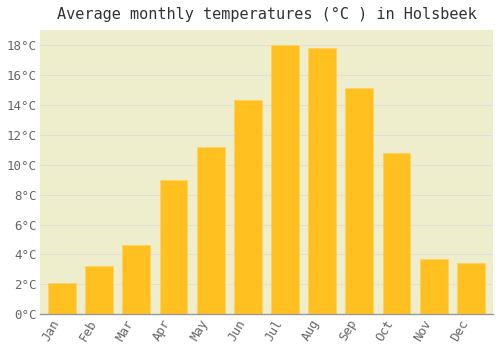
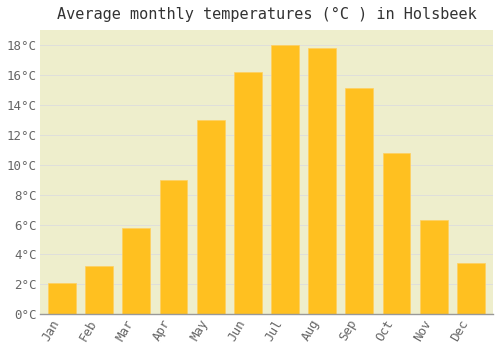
Mar: 4.6°C -> 5.8°C
May: 11.2°C -> 13.0°C
Jun: 14.3°C -> 16.2°C
Nov: 3.7°C -> 6.3°C
